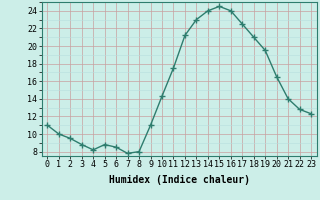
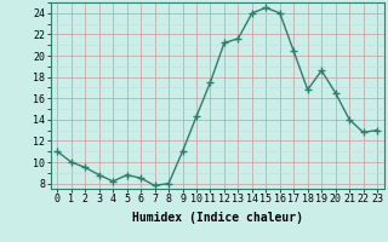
13: 23.0 -> 21.6
17: 22.5 -> 20.4
18: 21.0 -> 16.8
19: 19.5 -> 18.6
23: 12.3 -> 13.0
